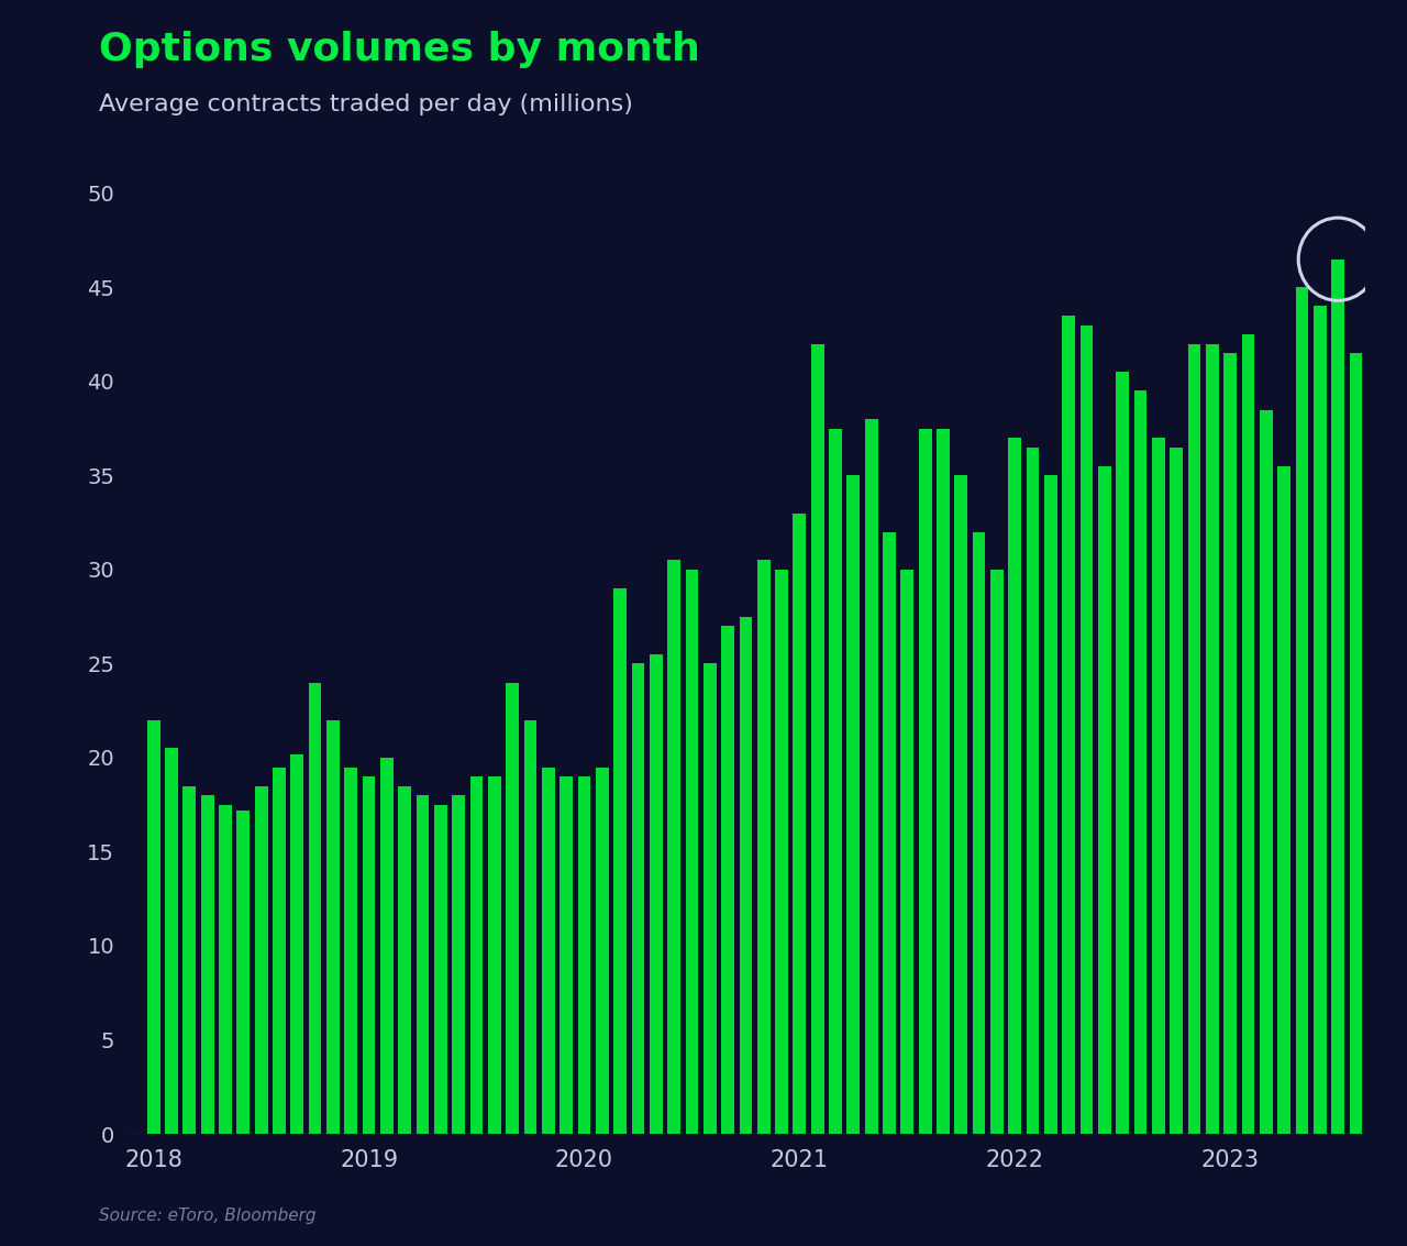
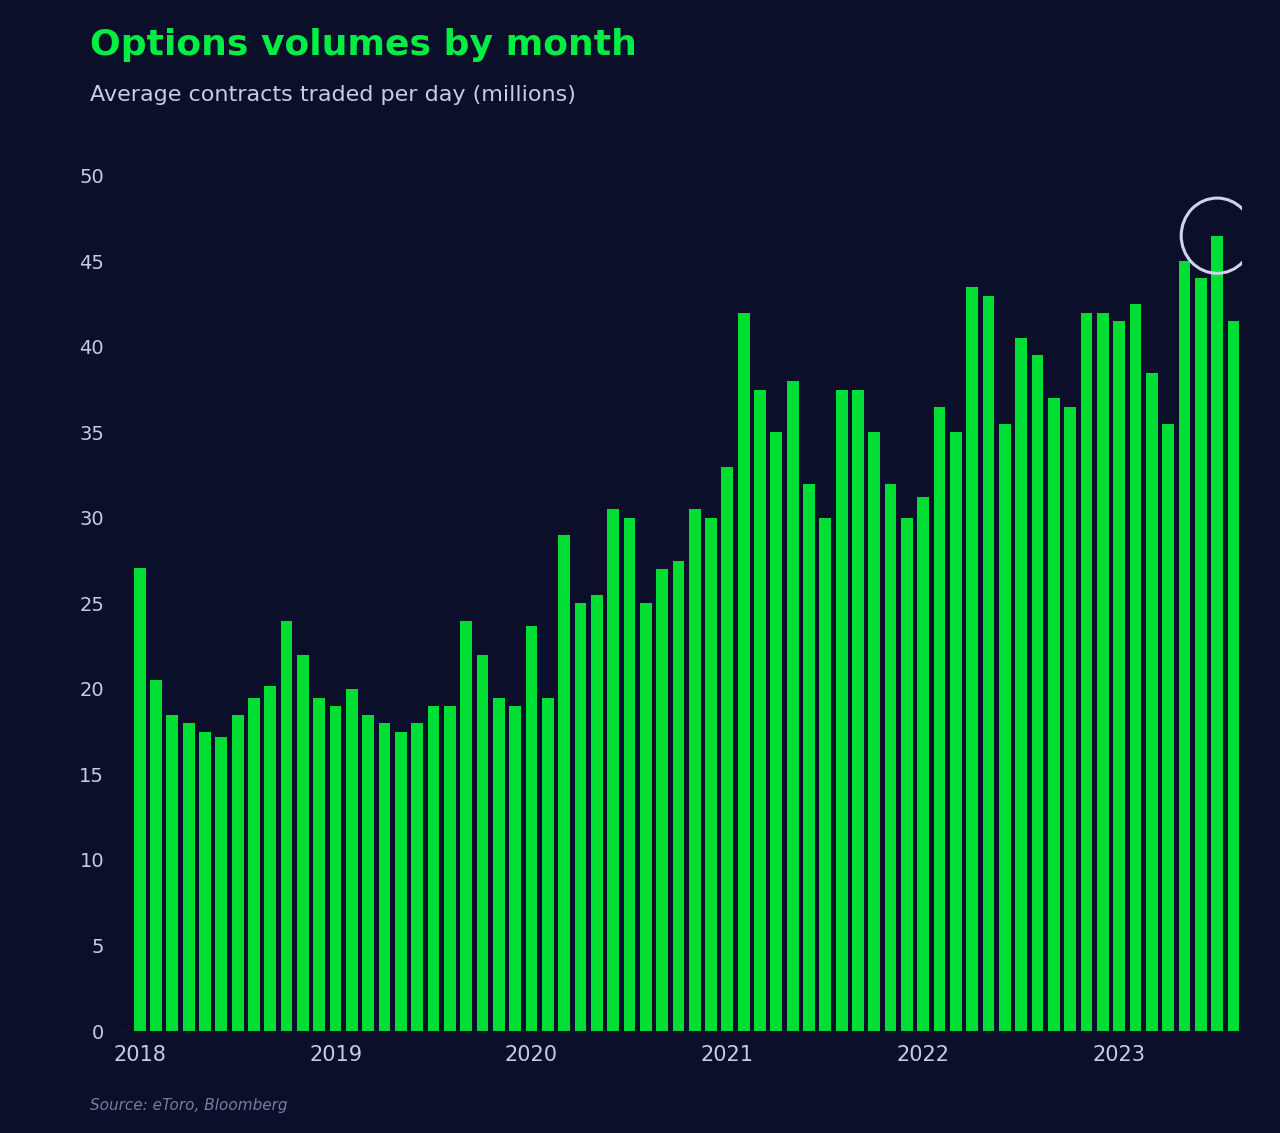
2018: 22.0 -> 27.1
2020: 19.0 -> 23.7
2022: 37.0 -> 31.2
